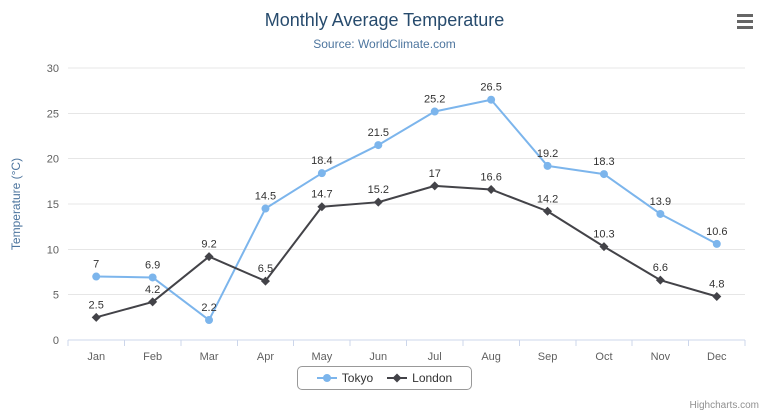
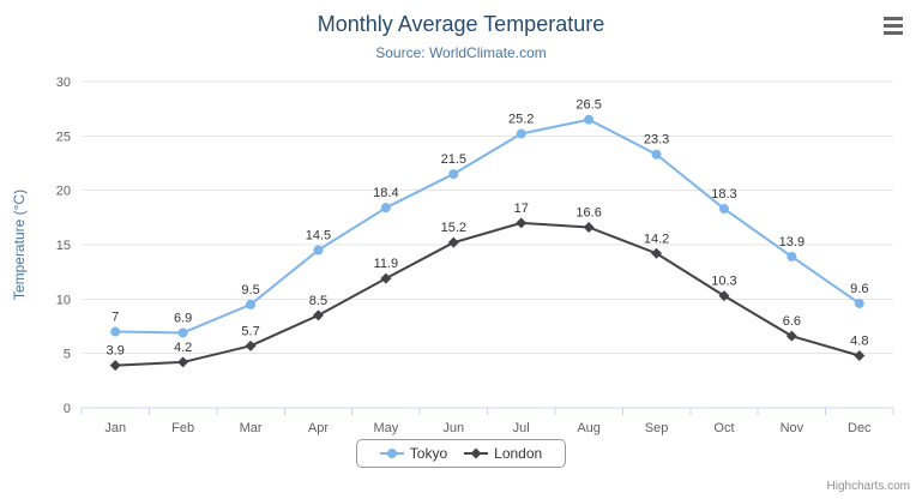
London/Jan: 2.5 -> 3.9
Tokyo/Mar: 2.2 -> 9.5
London/Mar: 9.2 -> 5.7
London/Apr: 6.5 -> 8.5
London/May: 14.7 -> 11.9
Tokyo/Sep: 19.2 -> 23.3
Tokyo/Dec: 10.6 -> 9.6
